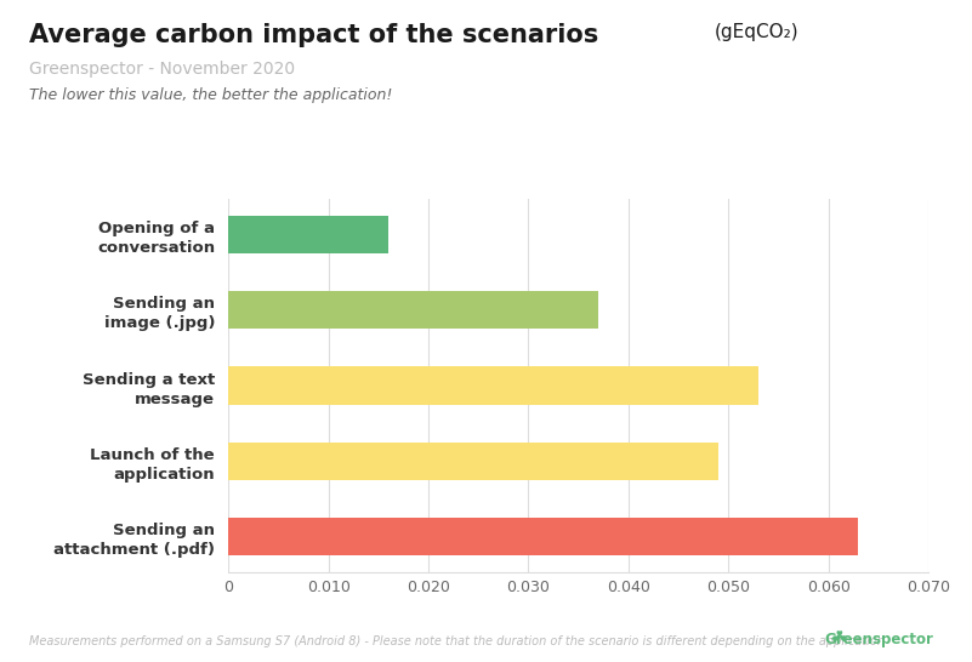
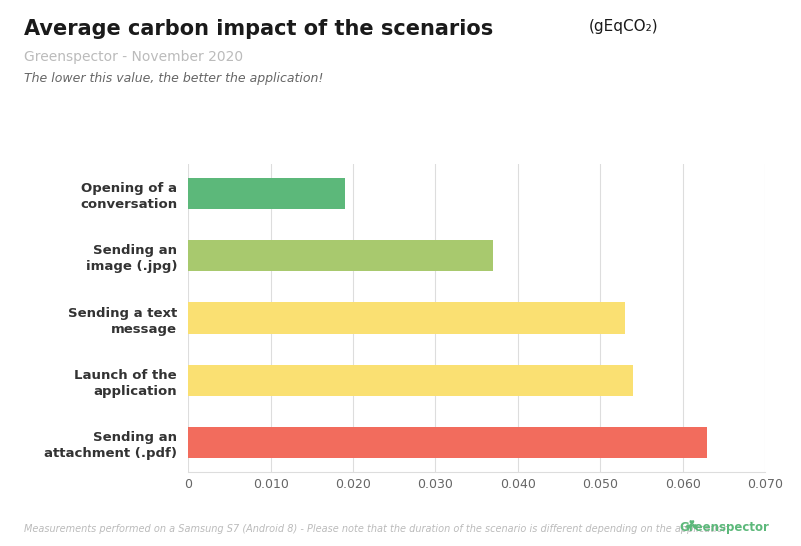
Opening of a conversation: 0.016 -> 0.019
Launch of the application: 0.049 -> 0.054
